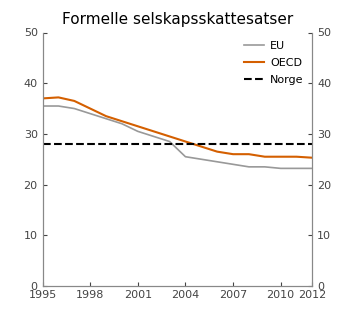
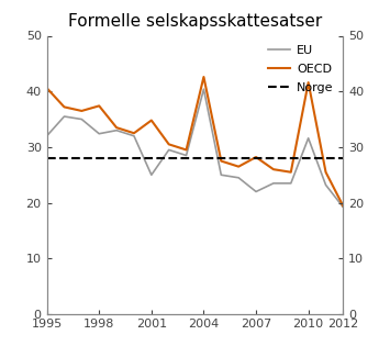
EU/1995: 35.5 -> 32.0
OECD/1995: 37.0 -> 40.6
EU/1998: 34.0 -> 32.4
OECD/1998: 35.0 -> 37.4
EU/2001: 30.5 -> 25.0
OECD/2001: 31.5 -> 34.8
EU/2004: 25.5 -> 40.4
OECD/2004: 28.5 -> 42.6
EU/2007: 24.0 -> 22.0
OECD/2007: 26.0 -> 28.2
EU/2010: 23.2 -> 31.6
OECD/2010: 25.5 -> 41.6
EU/2012: 23.2 -> 19.2
OECD/2012: 25.3 -> 19.4
